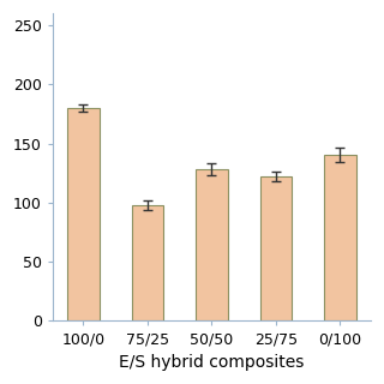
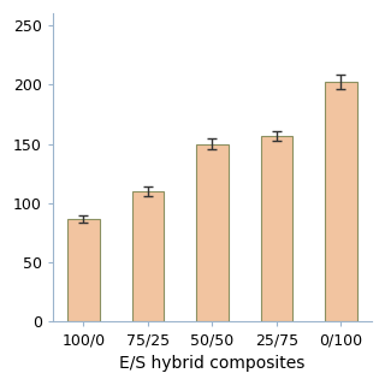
100/0: 180 -> 87
75/25: 98 -> 110
50/50: 128 -> 150
25/75: 122 -> 157
0/100: 140 -> 202
